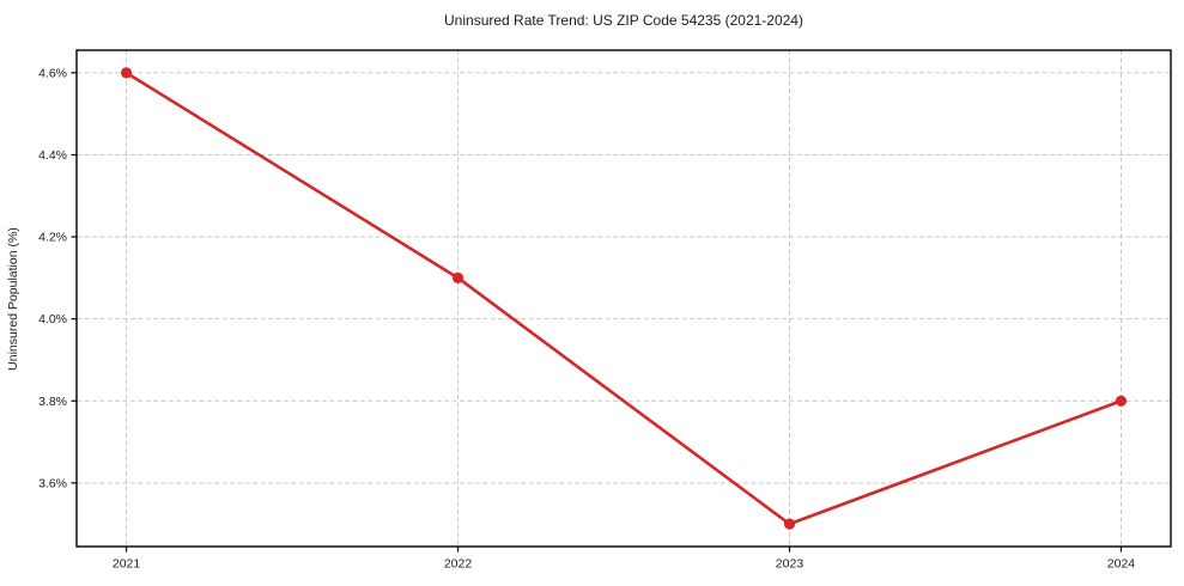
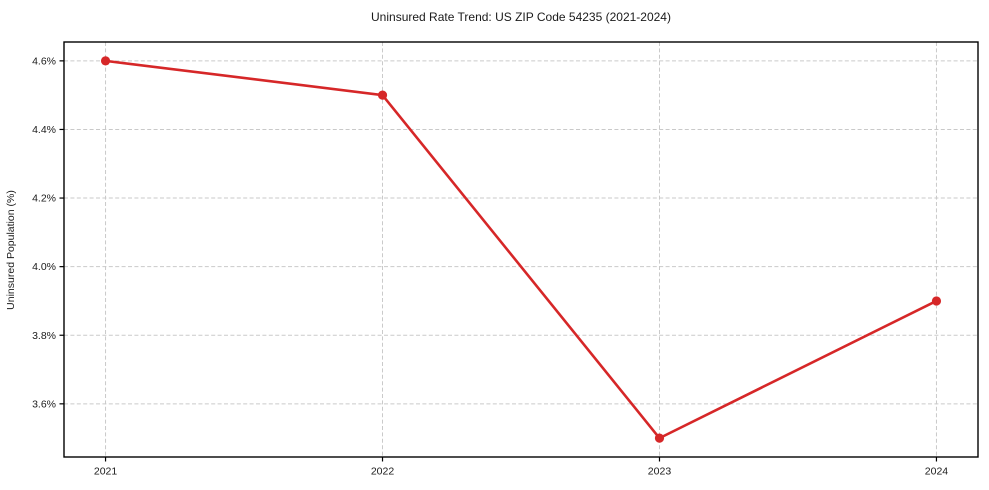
2022: 4.1% -> 4.5%
2024: 3.8% -> 3.9%
